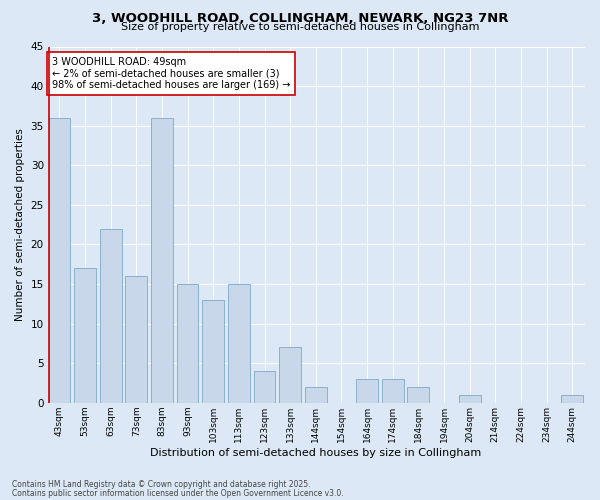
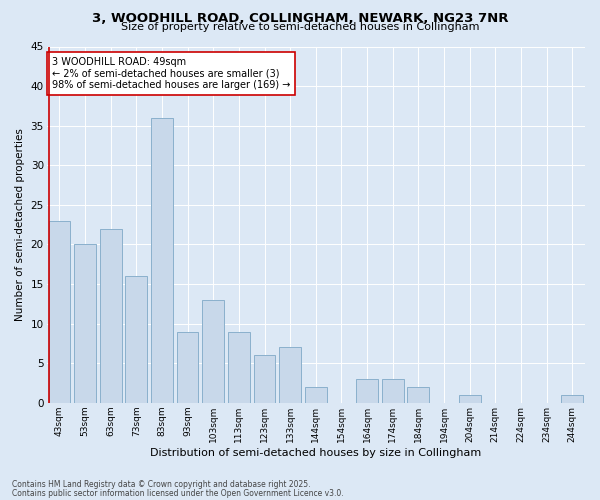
43sqm: 36 -> 23
53sqm: 17 -> 20
93sqm: 15 -> 9
113sqm: 15 -> 9
123sqm: 4 -> 6
